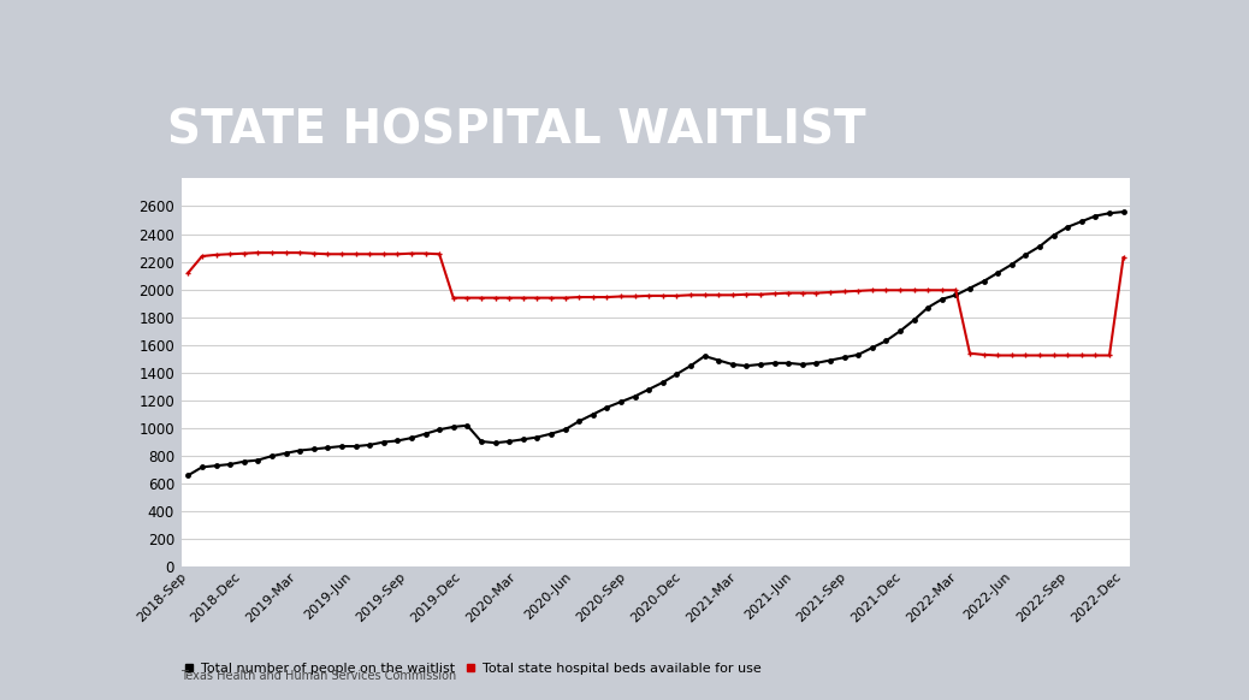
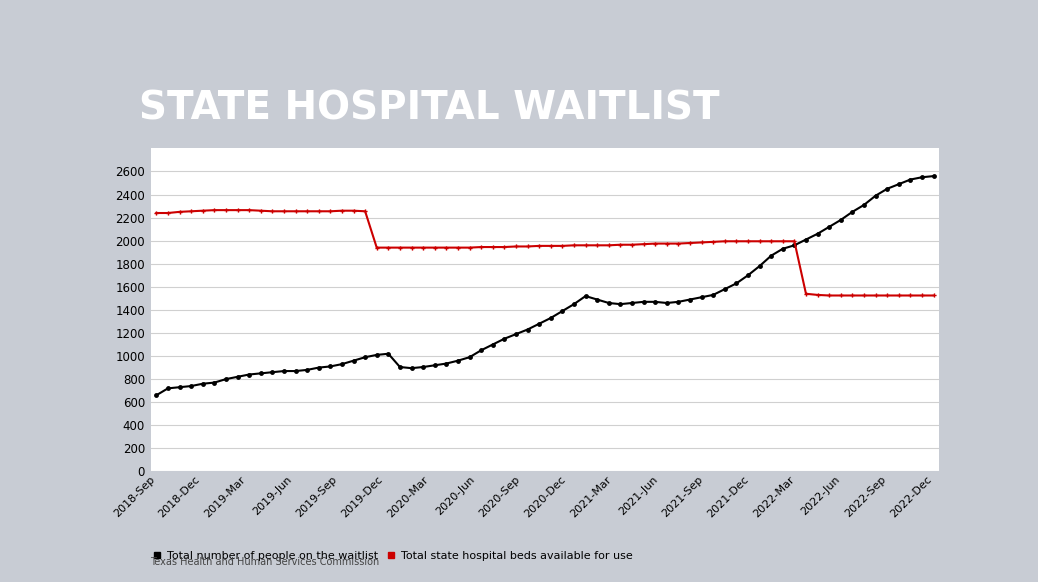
Total state hospital beds available for use/2018-Sep: 2120 -> 2240
Total state hospital beds available for use/2022-Dec: 2230 -> 1520
